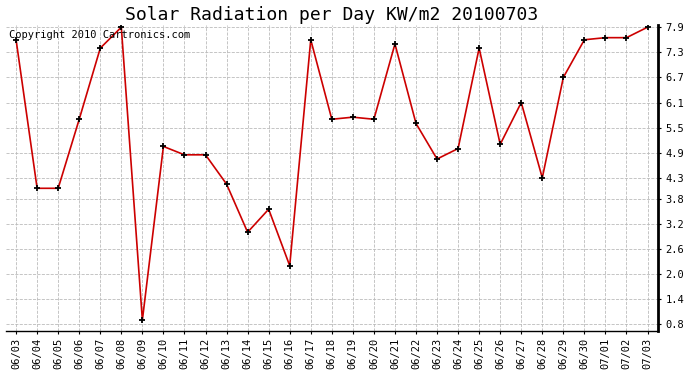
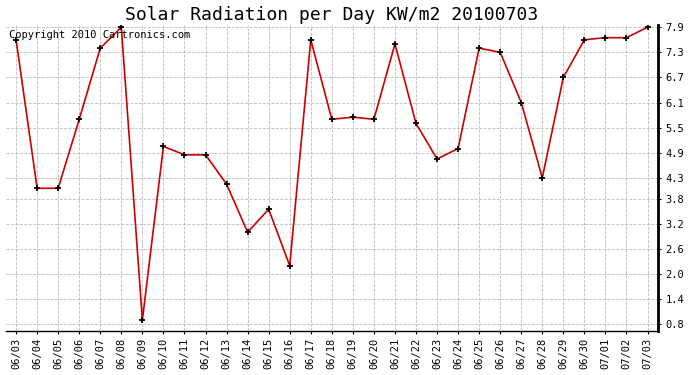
06/26: 5.10 -> 7.30
